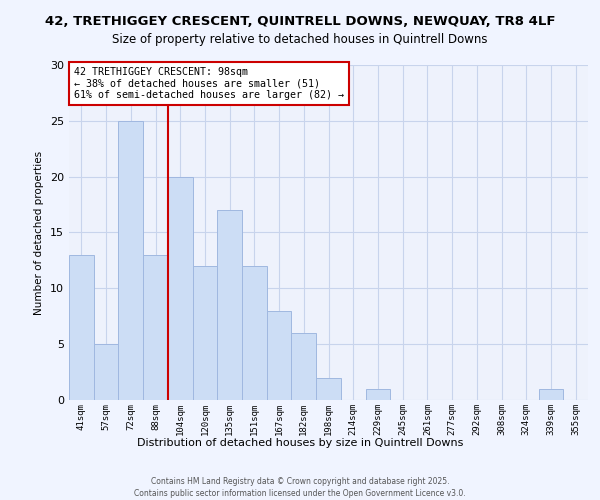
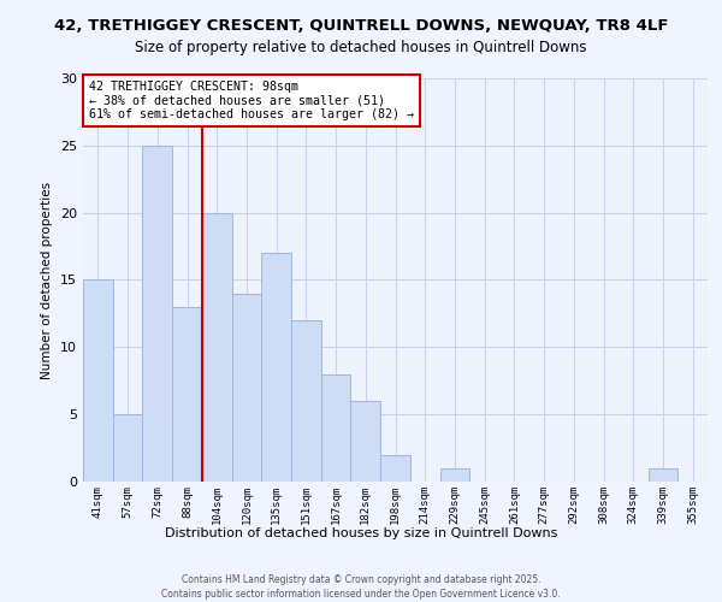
41sqm: 13 -> 15
120sqm: 12 -> 14
